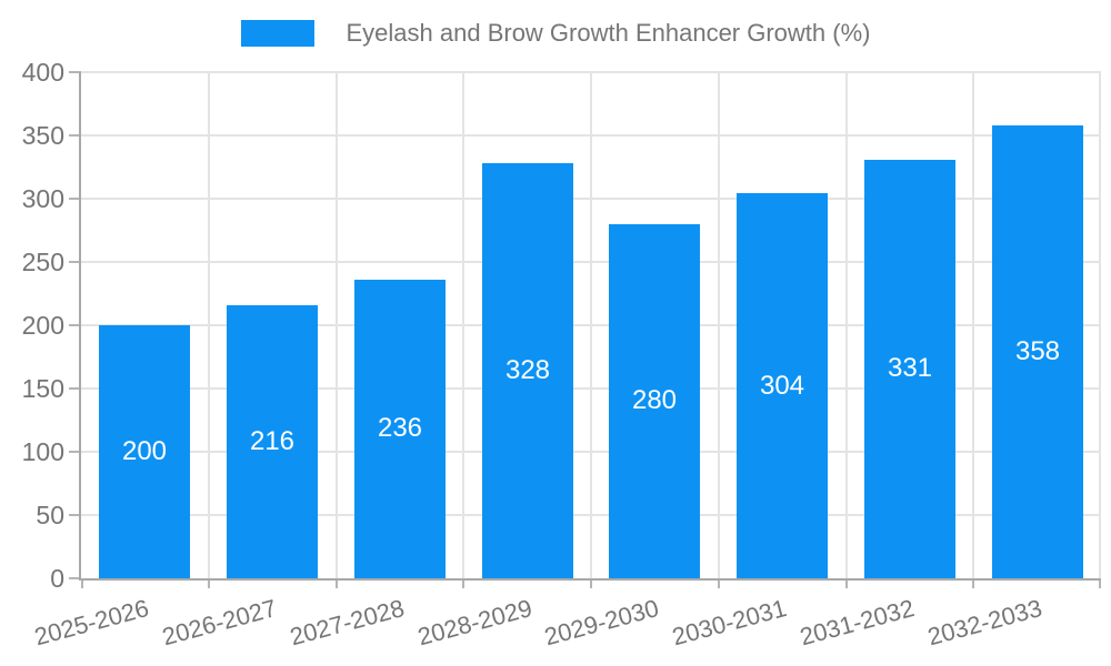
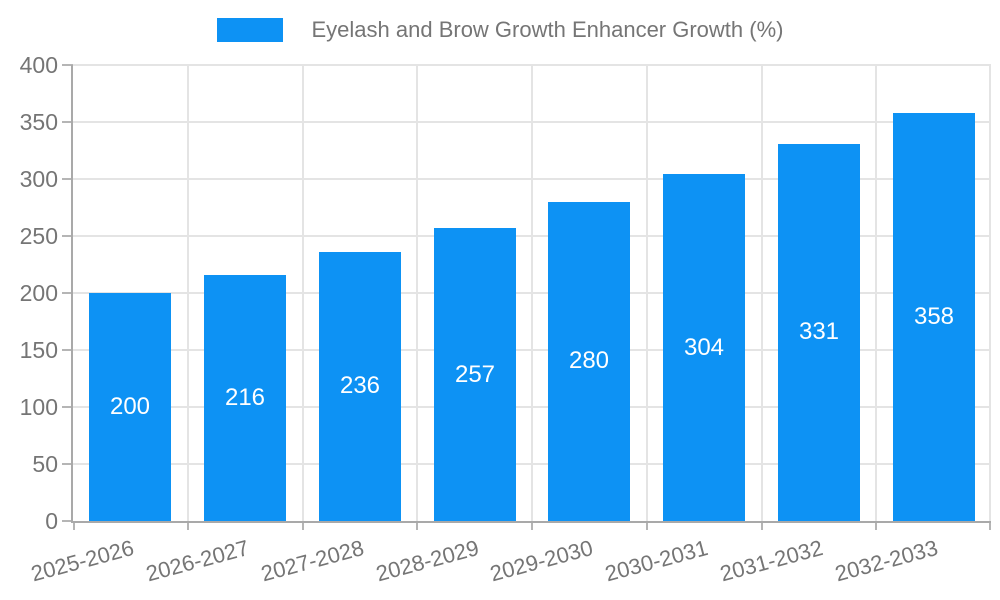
2028-2029: 328 -> 257
